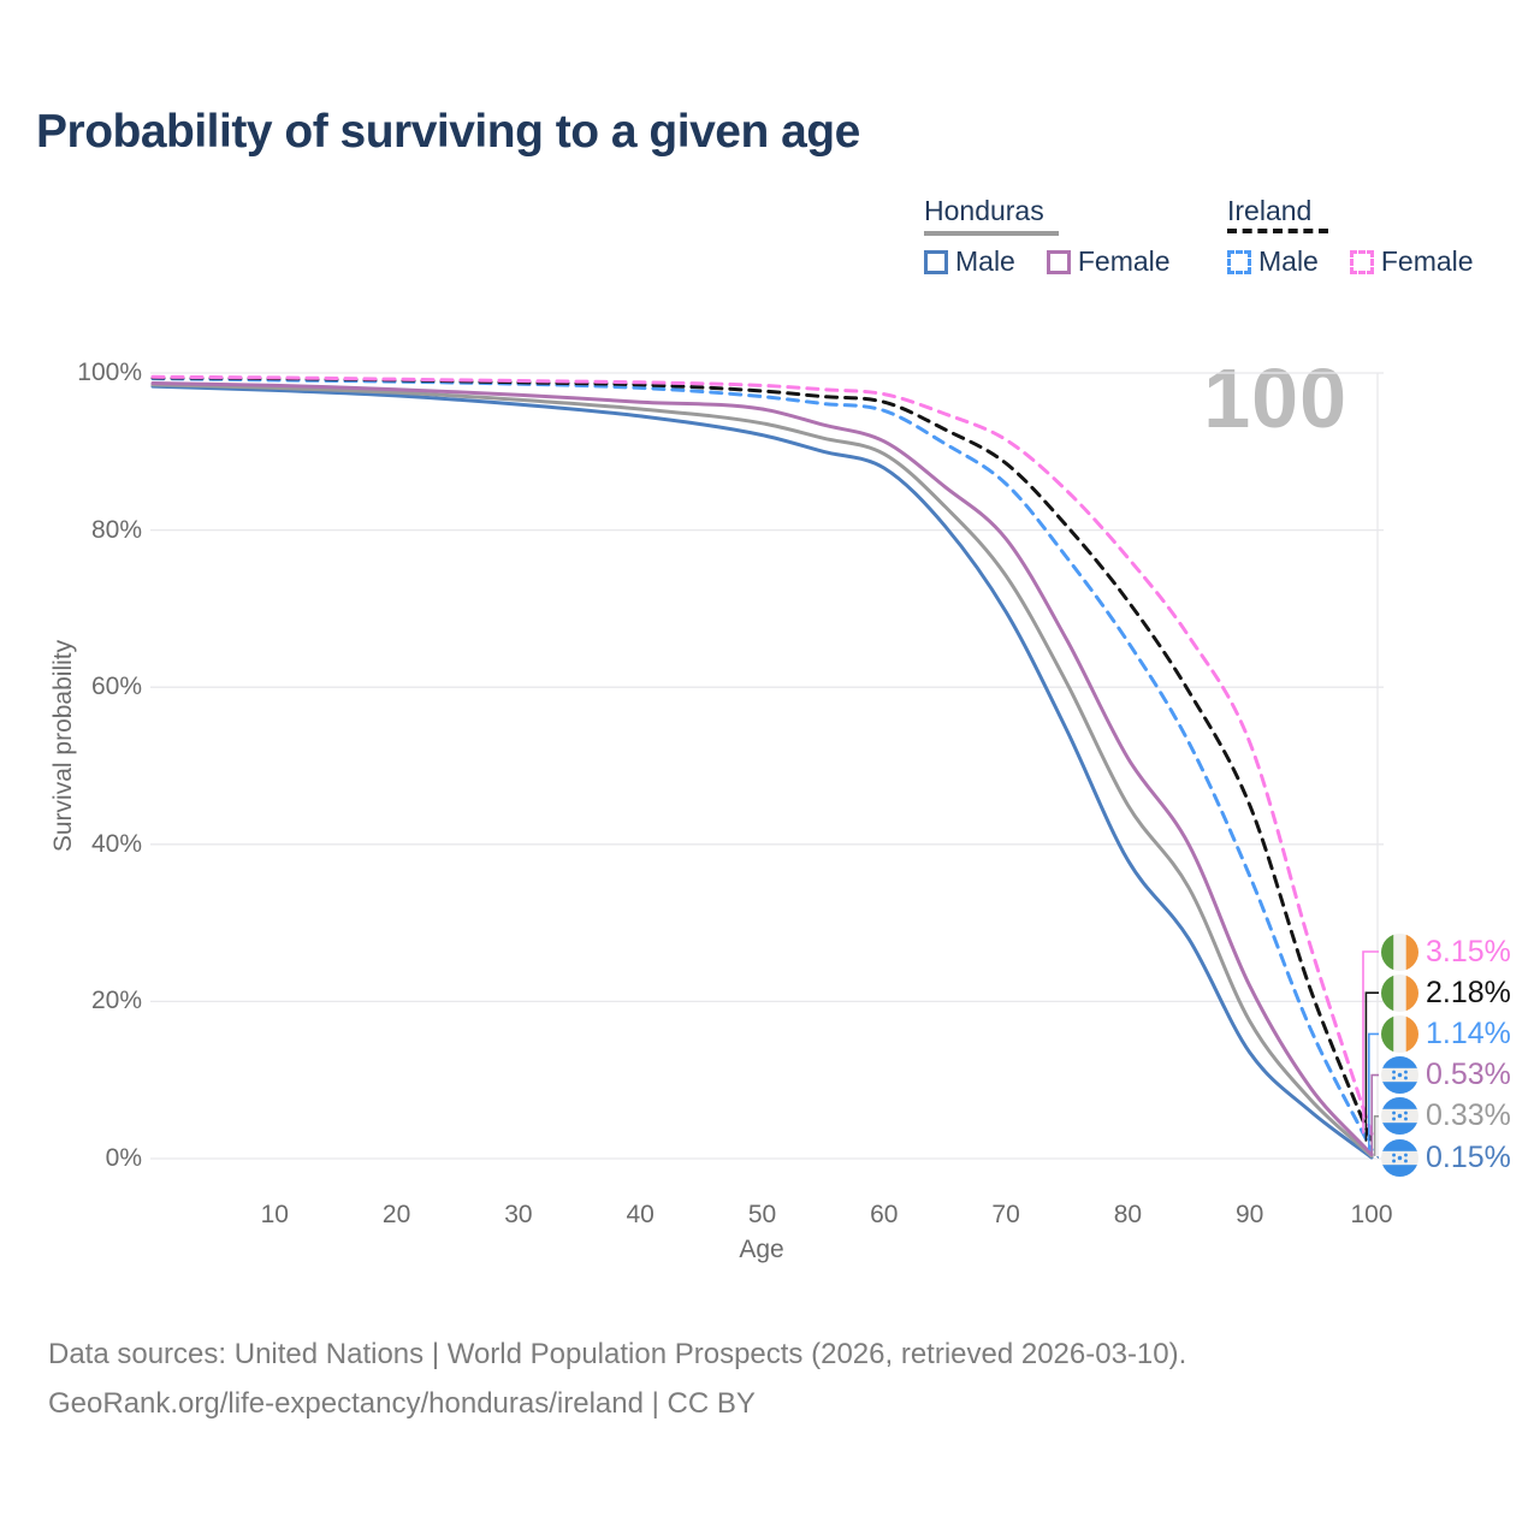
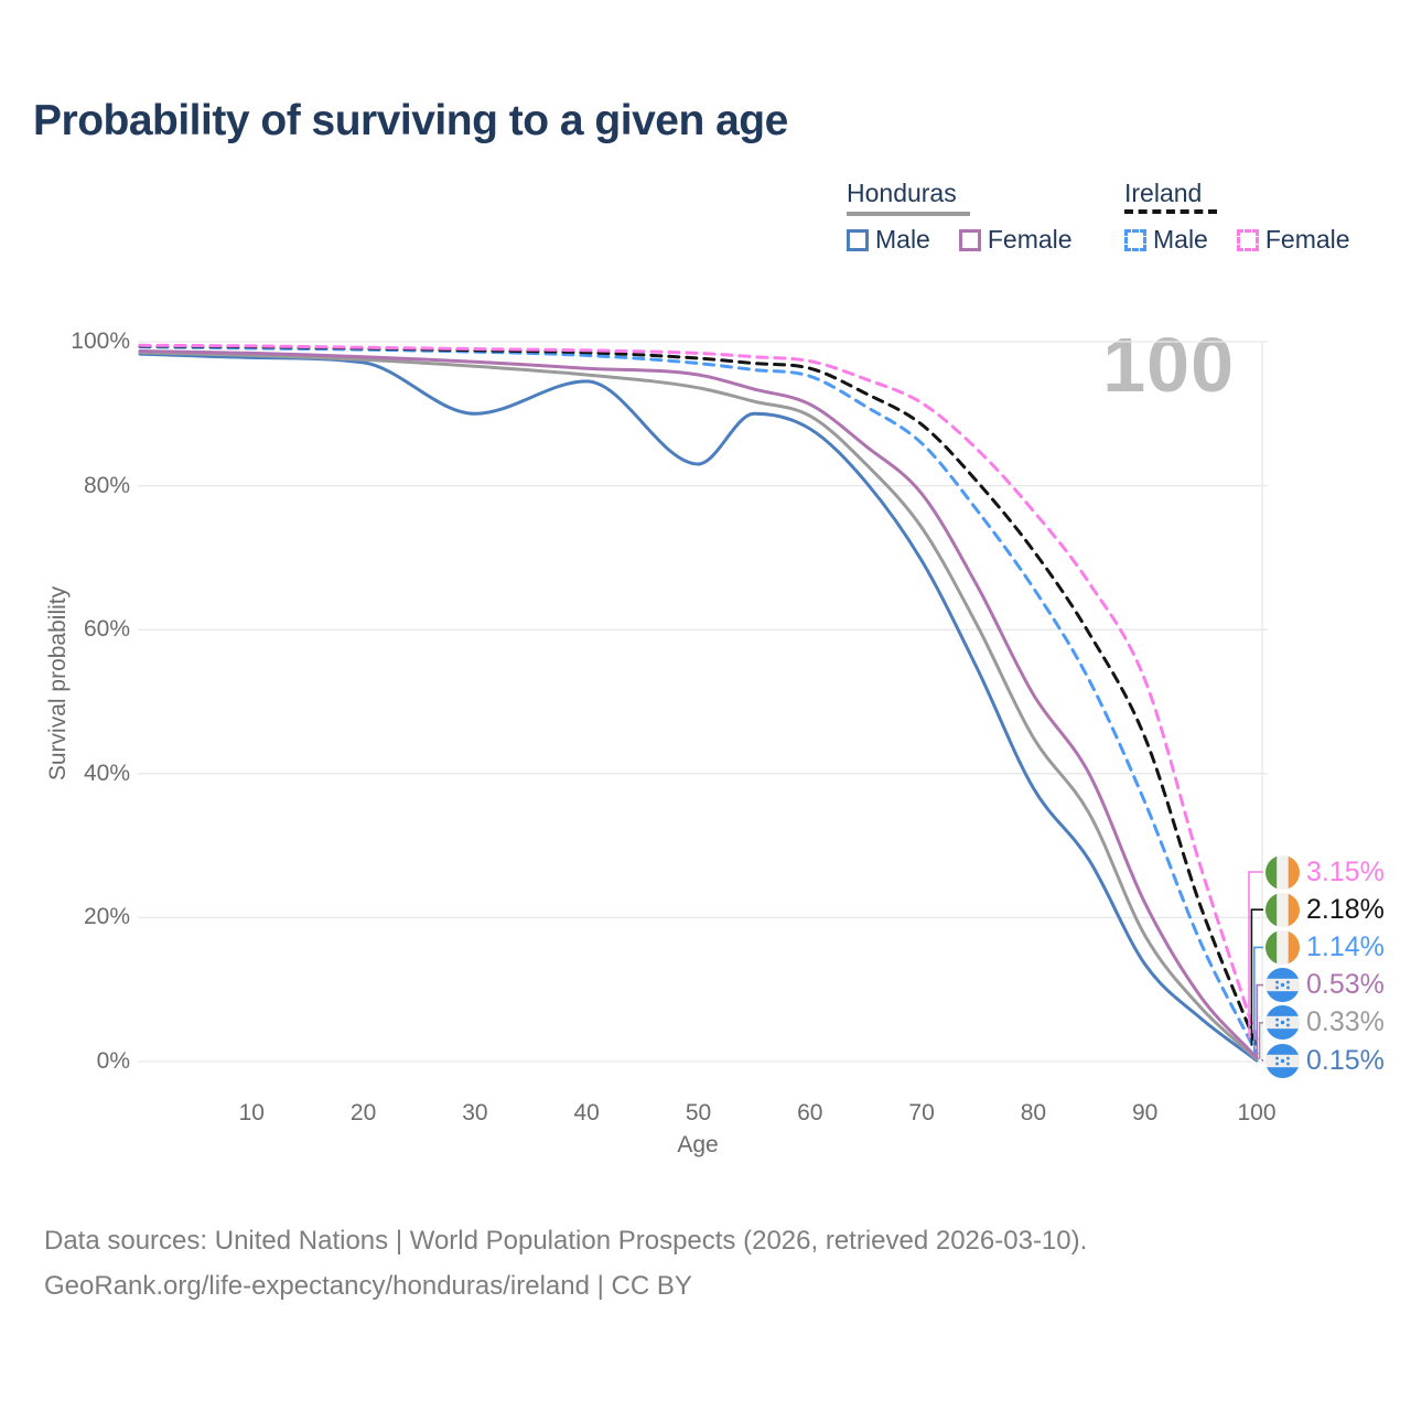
Honduras Male/30: 96% -> 90%
Honduras Male/50: 92% -> 83%
